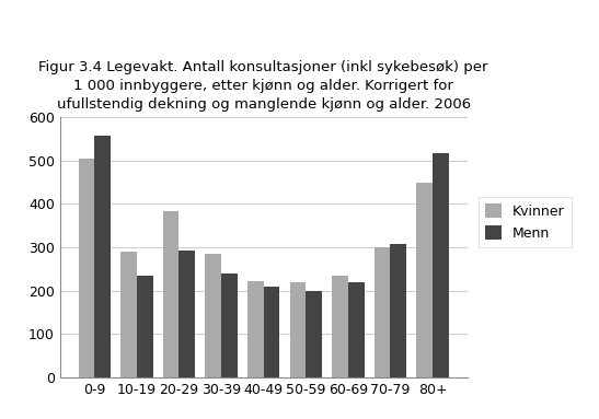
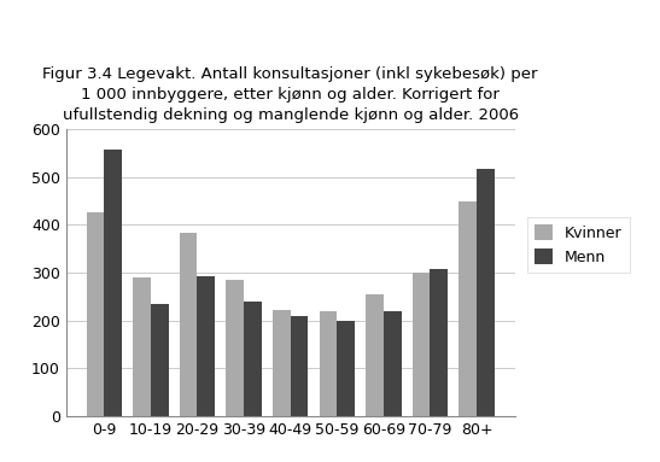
Kvinner/0-9: 505 -> 425
Kvinner/60-69: 235 -> 255
